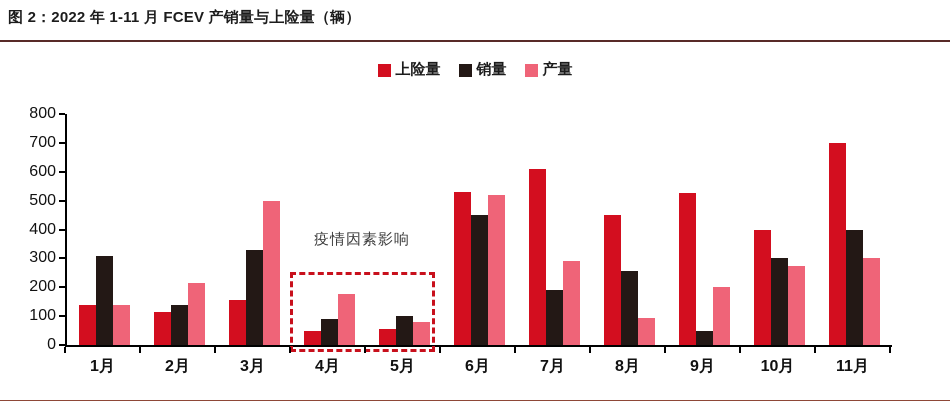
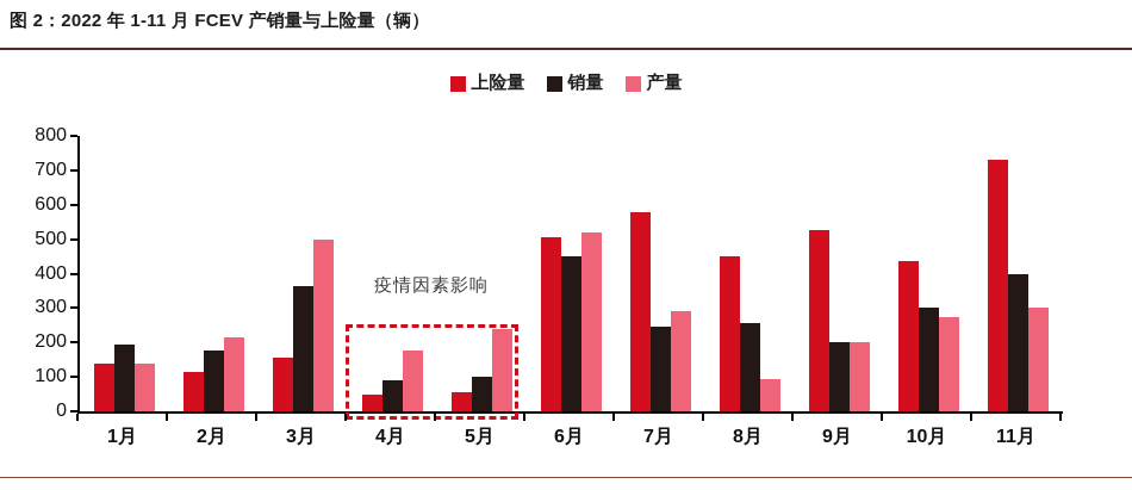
销量/1月: 310 -> 190
销量/2月: 140 -> 180
销量/3月: 330 -> 360
产量/5月: 80 -> 240
上险量/6月: 530 -> 500
上险量/7月: 610 -> 580
销量/7月: 190 -> 240
销量/9月: 50 -> 200
上险量/10月: 400 -> 440
上险量/11月: 700 -> 730
